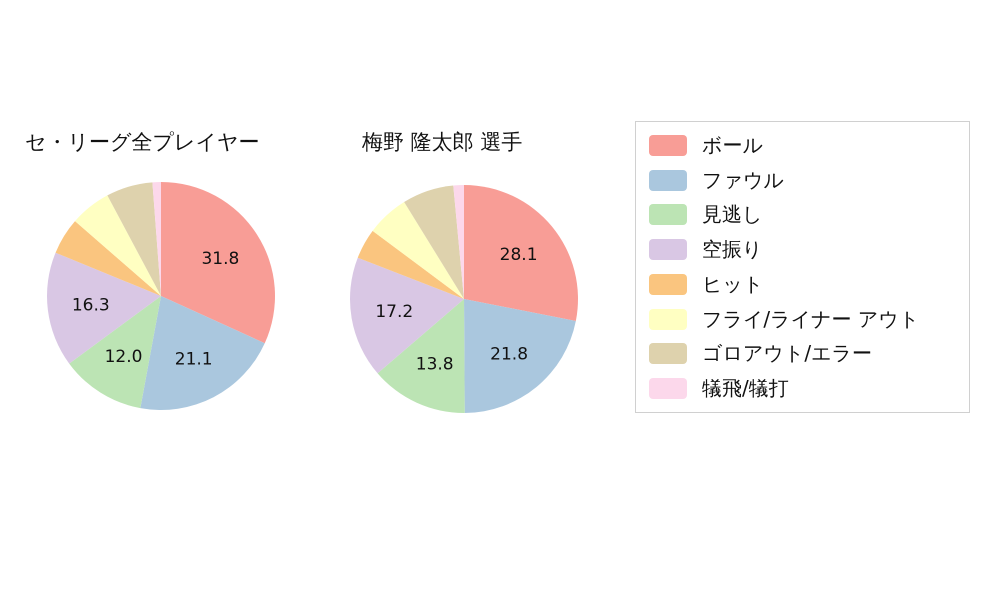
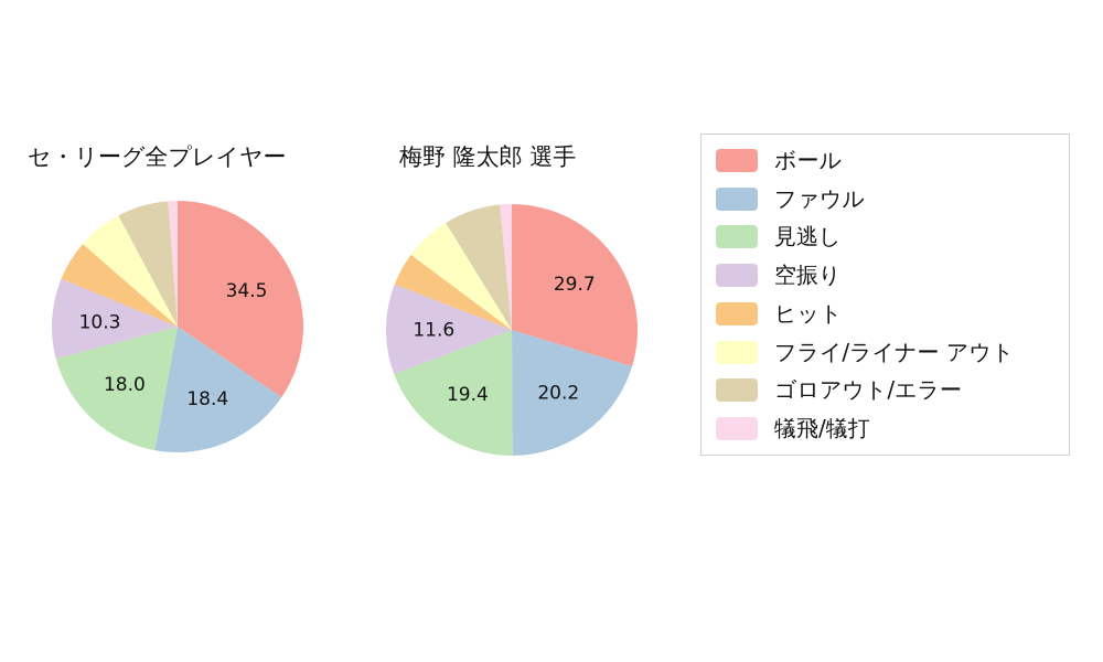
セ・リーグ全プレイヤー/ボール: 31.8 -> 34.5
セ・リーグ全プレイヤー/ファウル: 21.1 -> 18.4
セ・リーグ全プレイヤー/見逃し: 12.0 -> 18.0
セ・リーグ全プレイヤー/空振り: 16.3 -> 10.3
梅野 隆太郎 選手/ボール: 28.1 -> 29.7
梅野 隆太郎 選手/ファウル: 21.8 -> 20.2
梅野 隆太郎 選手/見逃し: 13.8 -> 19.4
梅野 隆太郎 選手/空振り: 17.2 -> 11.6
